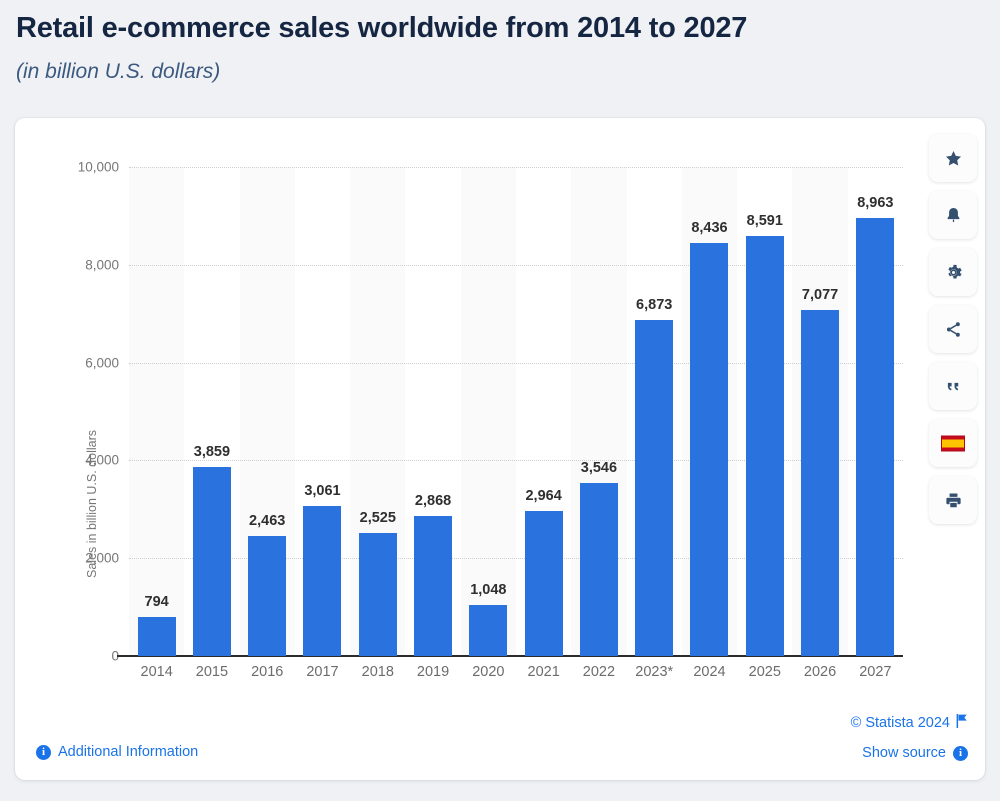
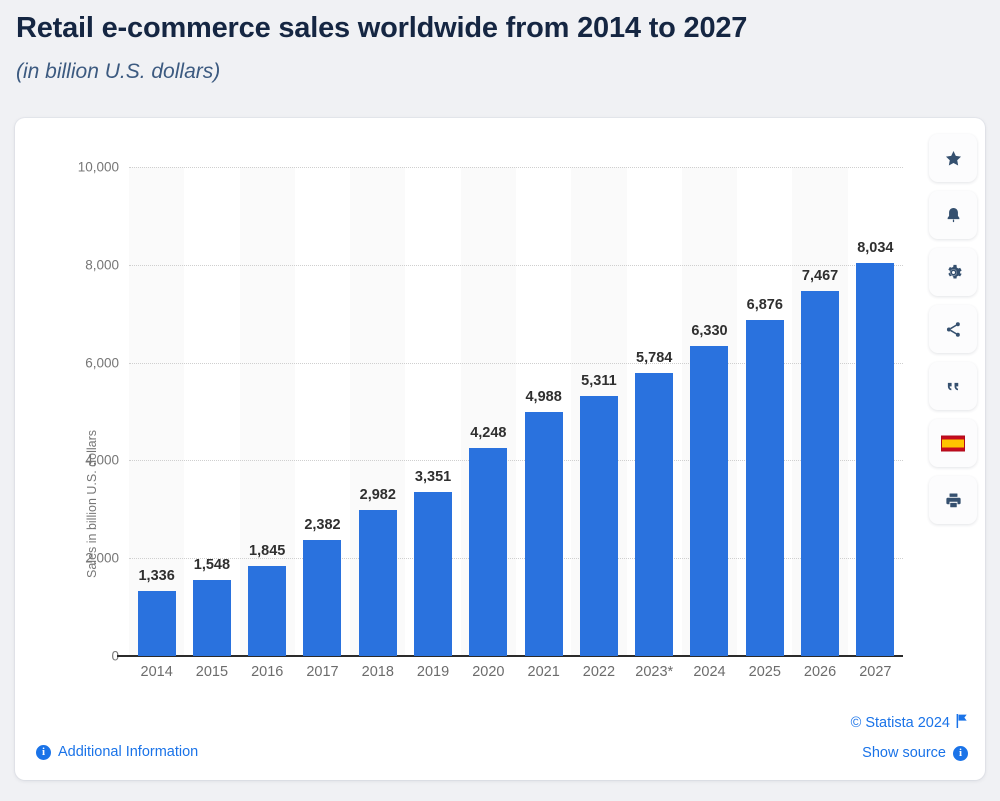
2014: 794 -> 1,336
2015: 3,859 -> 1,548
2016: 2,463 -> 1,845
2017: 3,061 -> 2,382
2018: 2,525 -> 2,982
2019: 2,868 -> 3,351
2020: 1,048 -> 4,248
2021: 2,964 -> 4,988
2022: 3,546 -> 5,311
2023*: 6,873 -> 5,784
2024: 8,436 -> 6,330
2025: 8,591 -> 6,876
2026: 7,077 -> 7,467
2027: 8,963 -> 8,034
